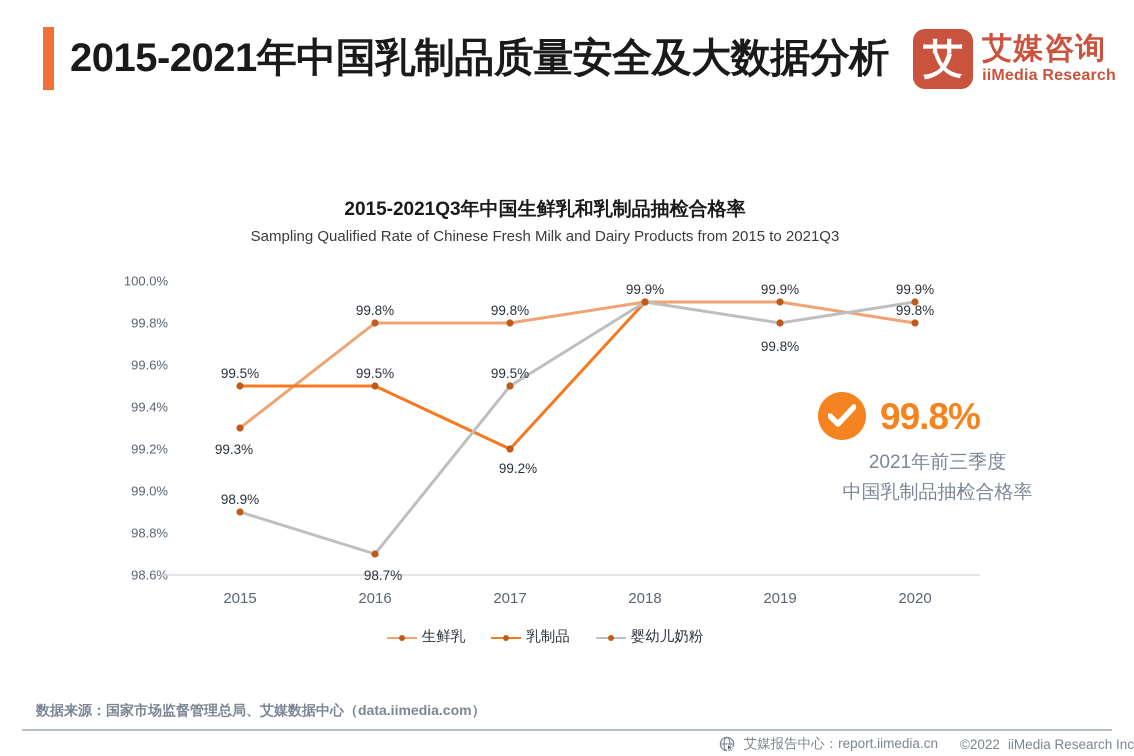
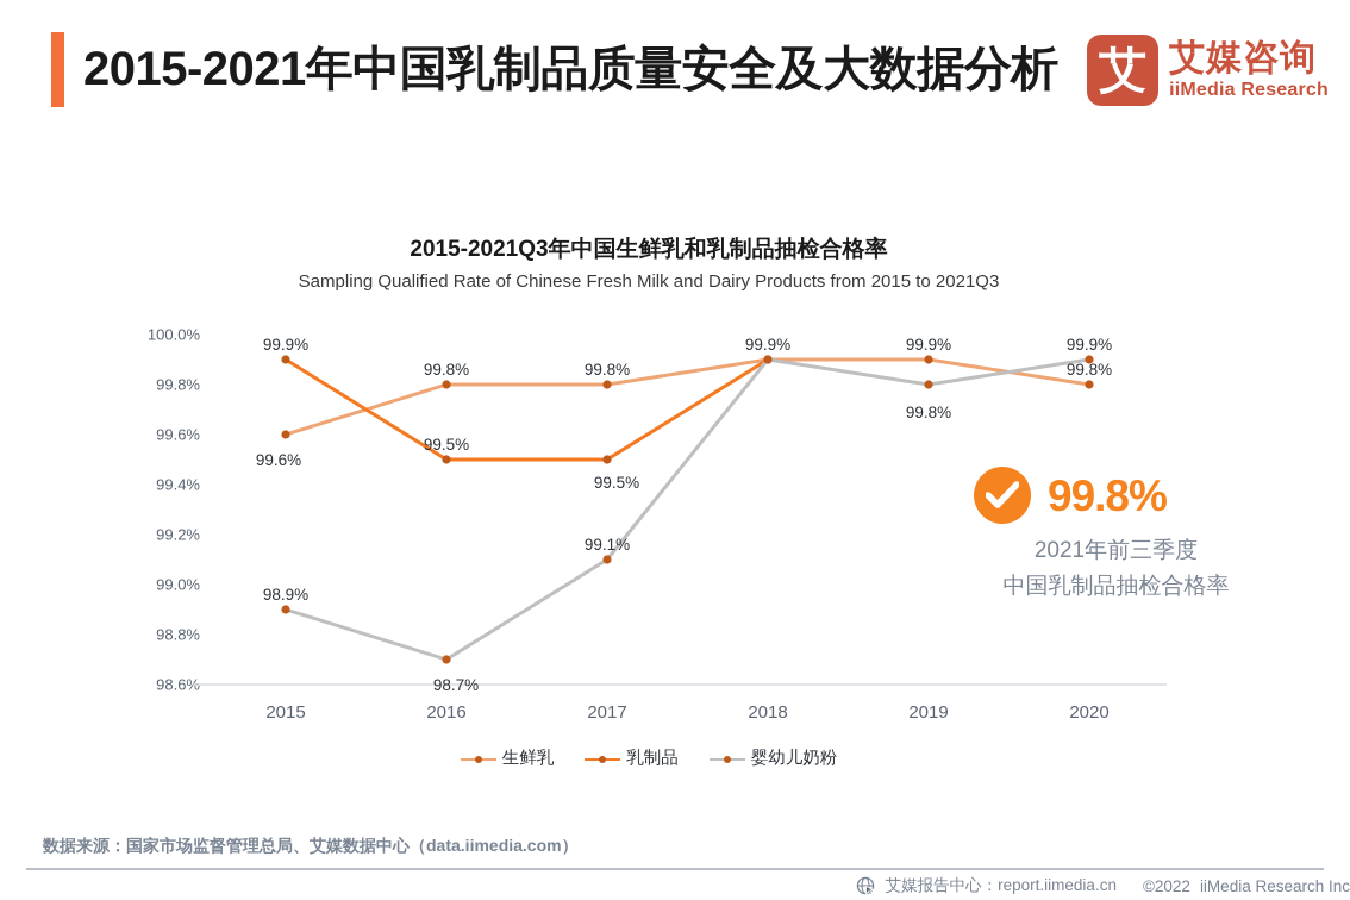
生鲜乳/2015: 99.3% -> 99.6%
乳制品/2015: 99.5% -> 99.9%
乳制品/2017: 99.2% -> 99.5%
婴幼儿奶粉/2017: 99.5% -> 99.1%
